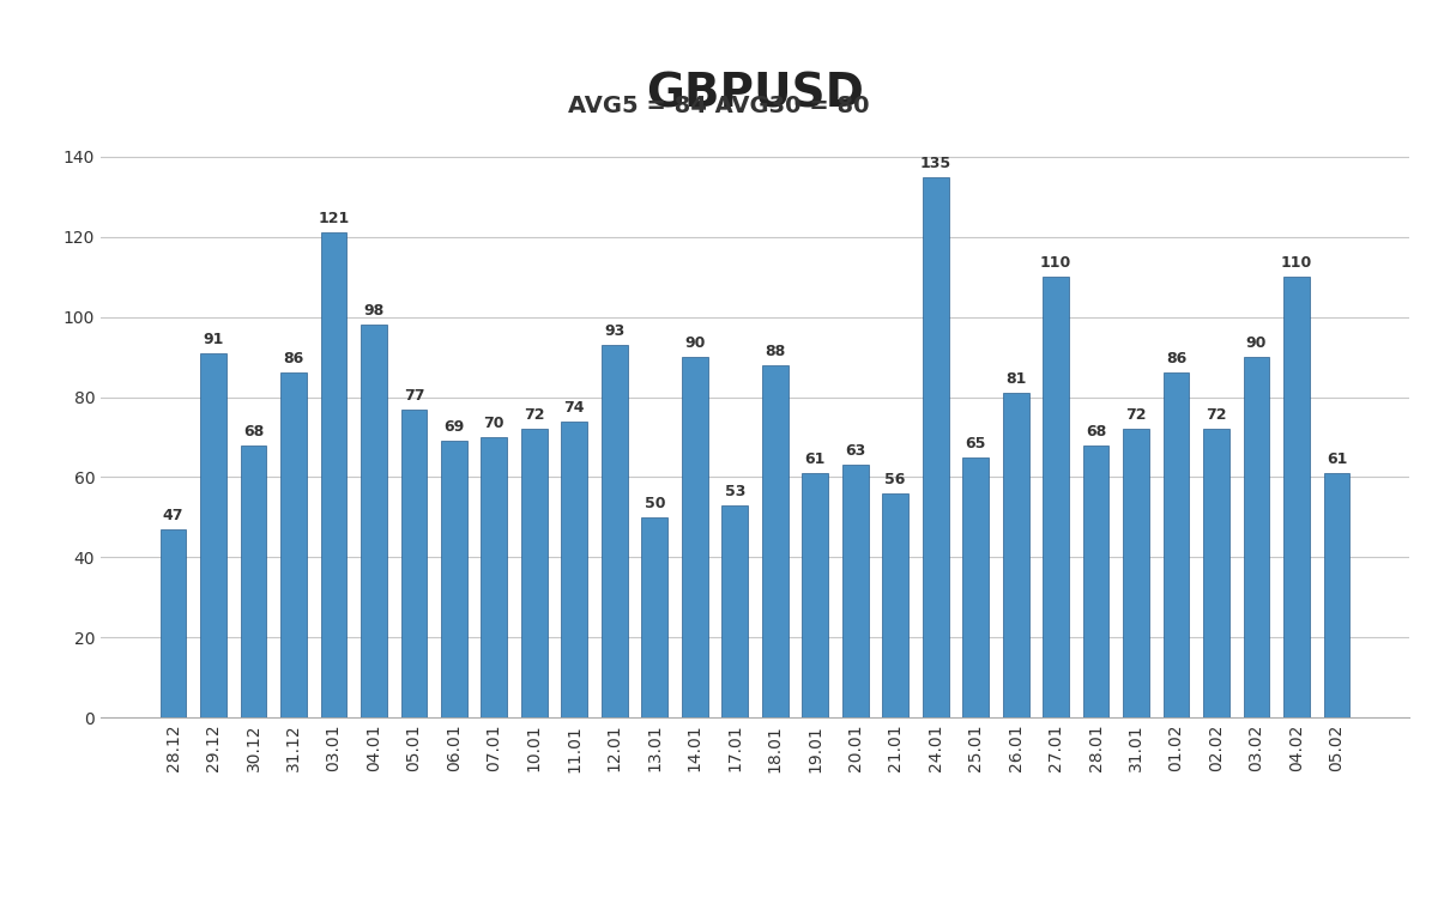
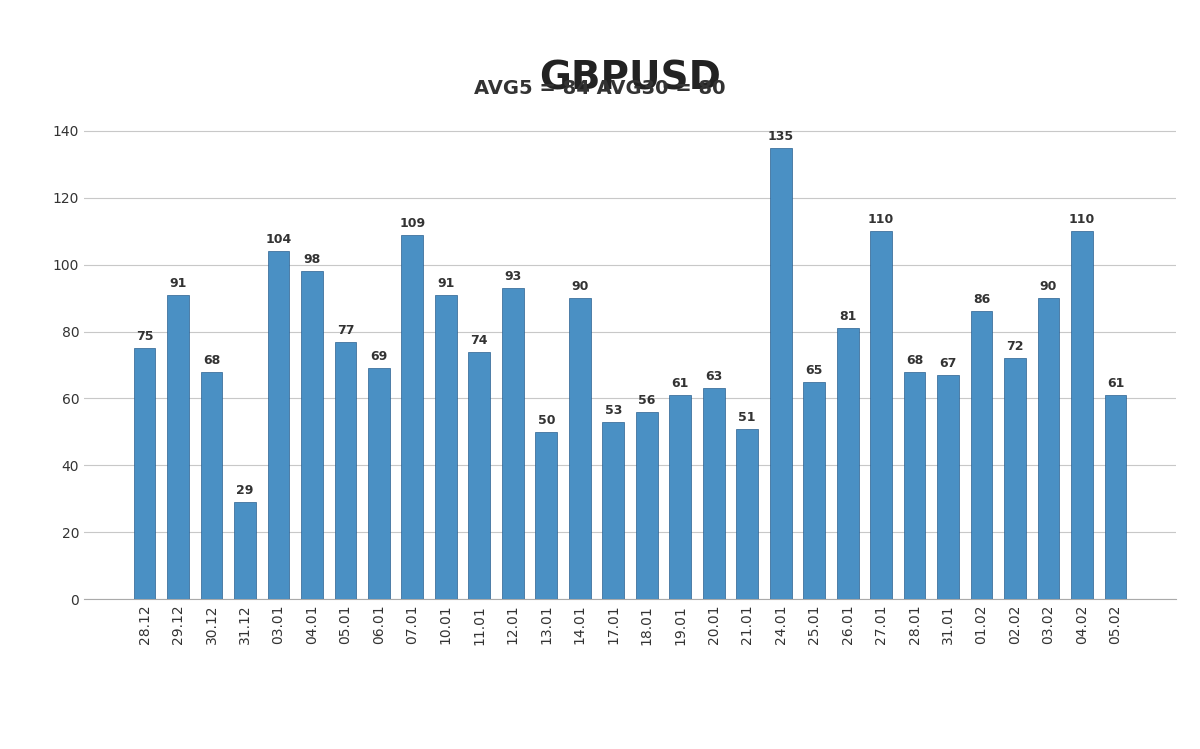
28.12: 47 -> 75
31.12: 86 -> 29
03.01: 121 -> 104
07.01: 70 -> 109
10.01: 72 -> 91
18.01: 88 -> 56
21.01: 56 -> 51
31.01: 72 -> 67
